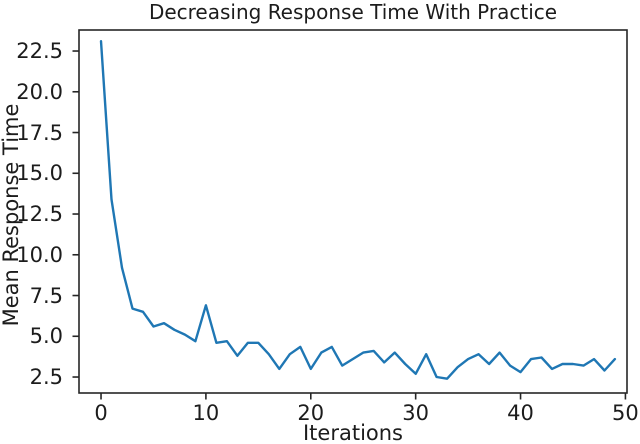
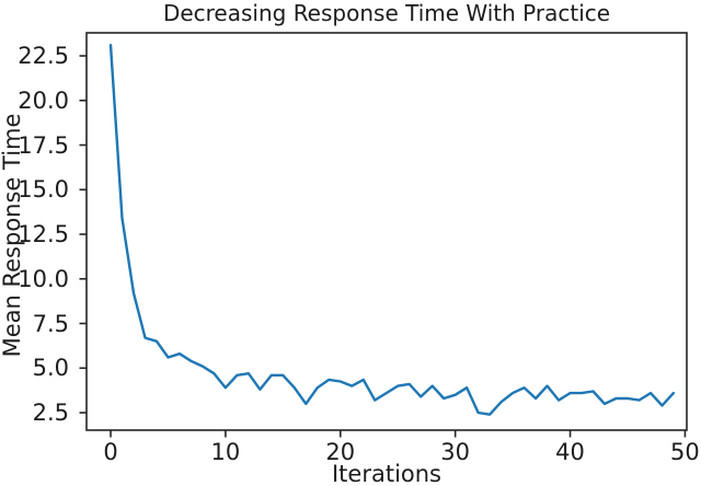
10: 6.9 -> 3.9
20: 3.0 -> 4.2
30: 2.7 -> 3.5
40: 2.8 -> 3.6
